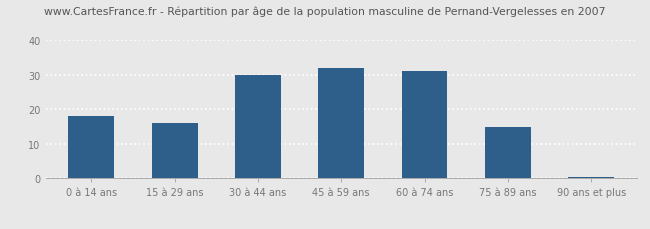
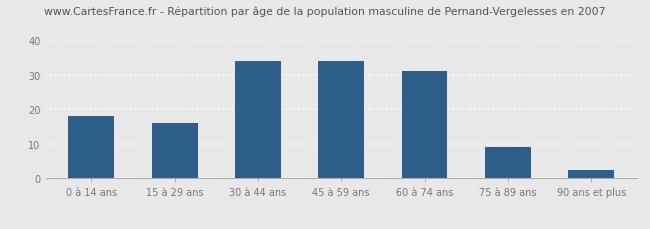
30 à 44 ans: 30.0 -> 34.0
45 à 59 ans: 32.0 -> 34.0
75 à 89 ans: 15.0 -> 9.0
90 ans et plus: 0.5 -> 2.5
